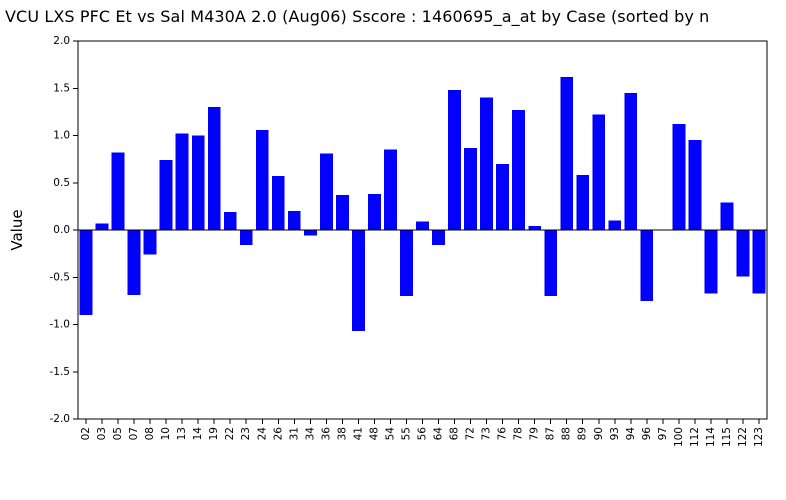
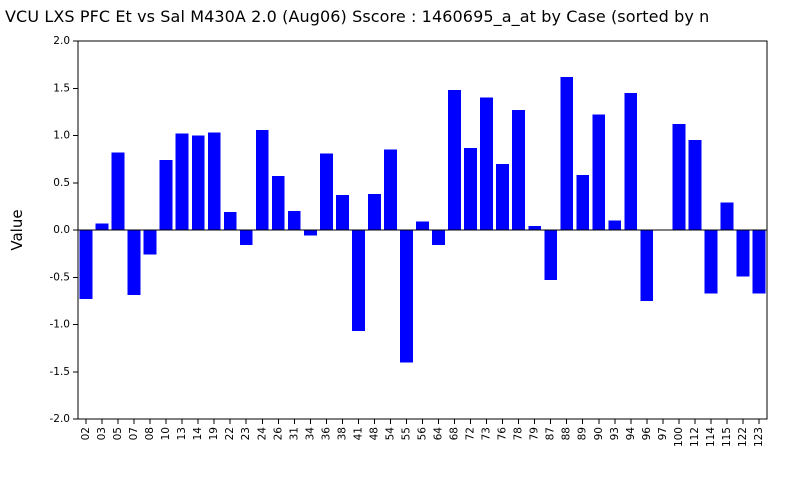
02: -0.9 -> -0.7
19: 1.3 -> 1.0
55: -0.7 -> -1.4
87: -0.7 -> -0.5
